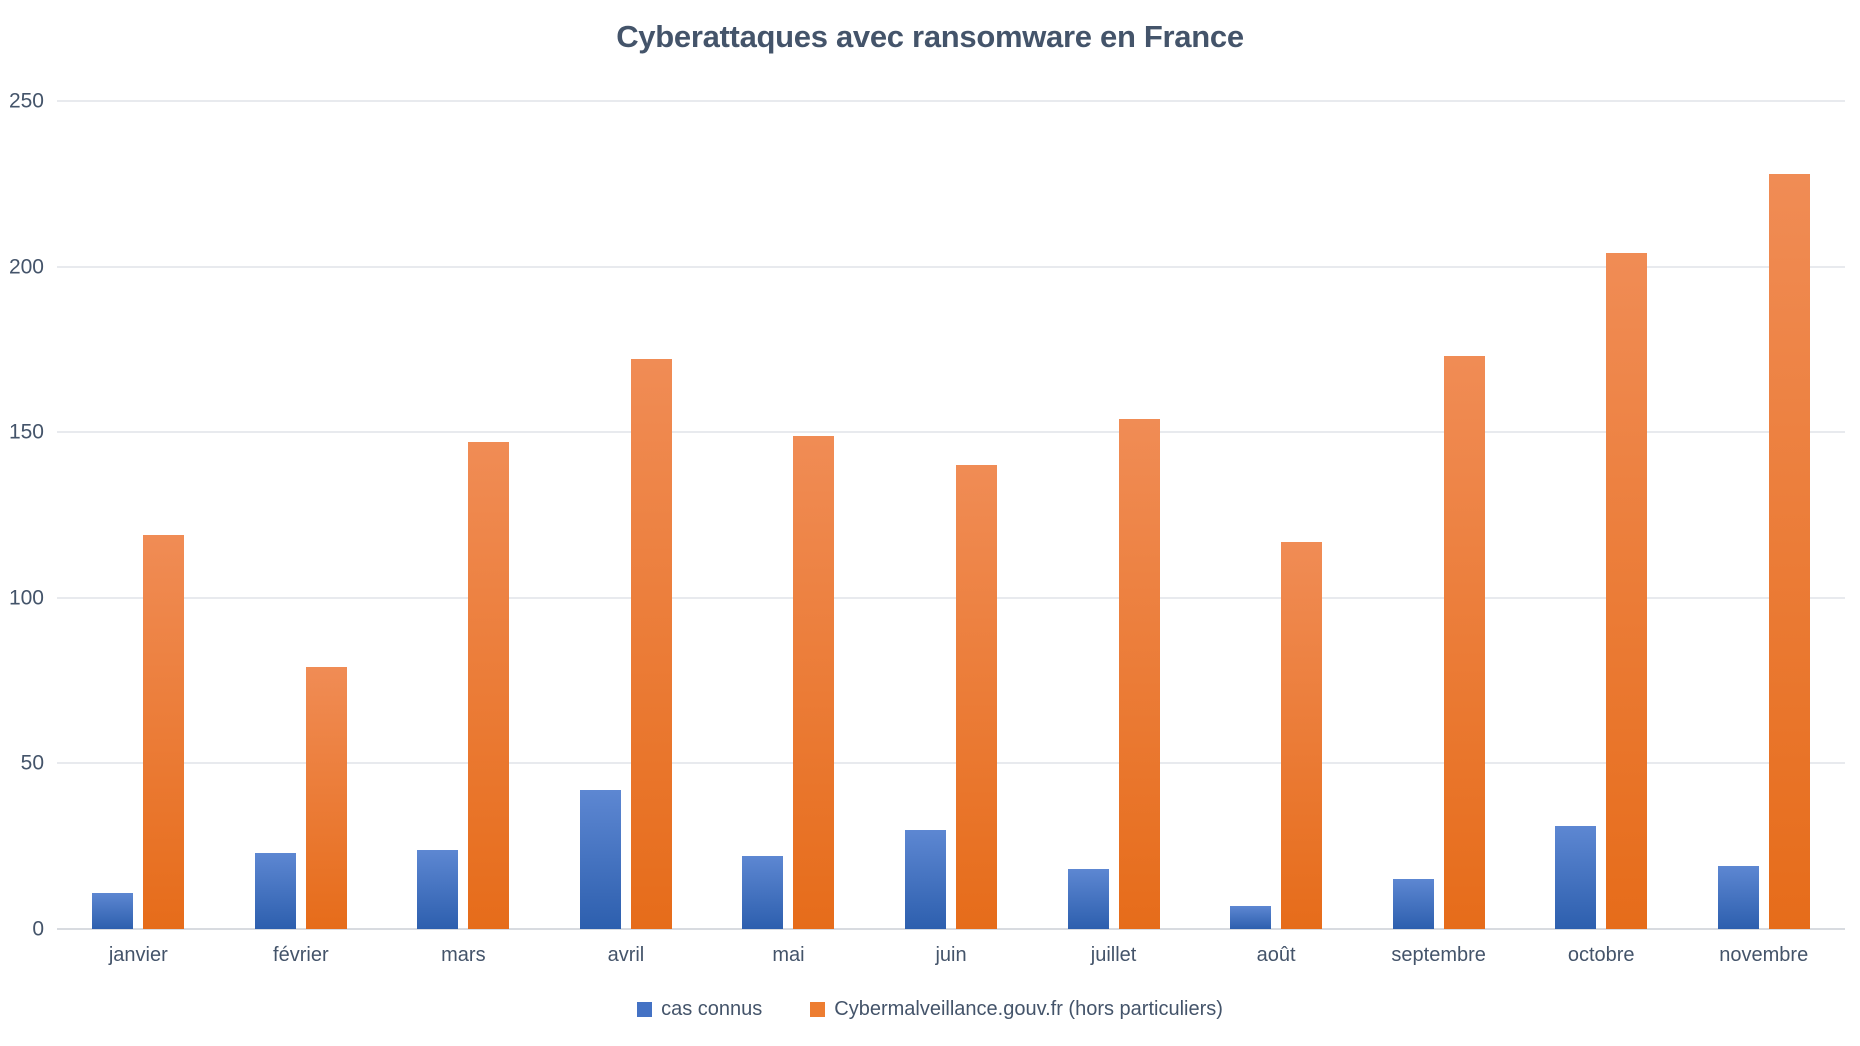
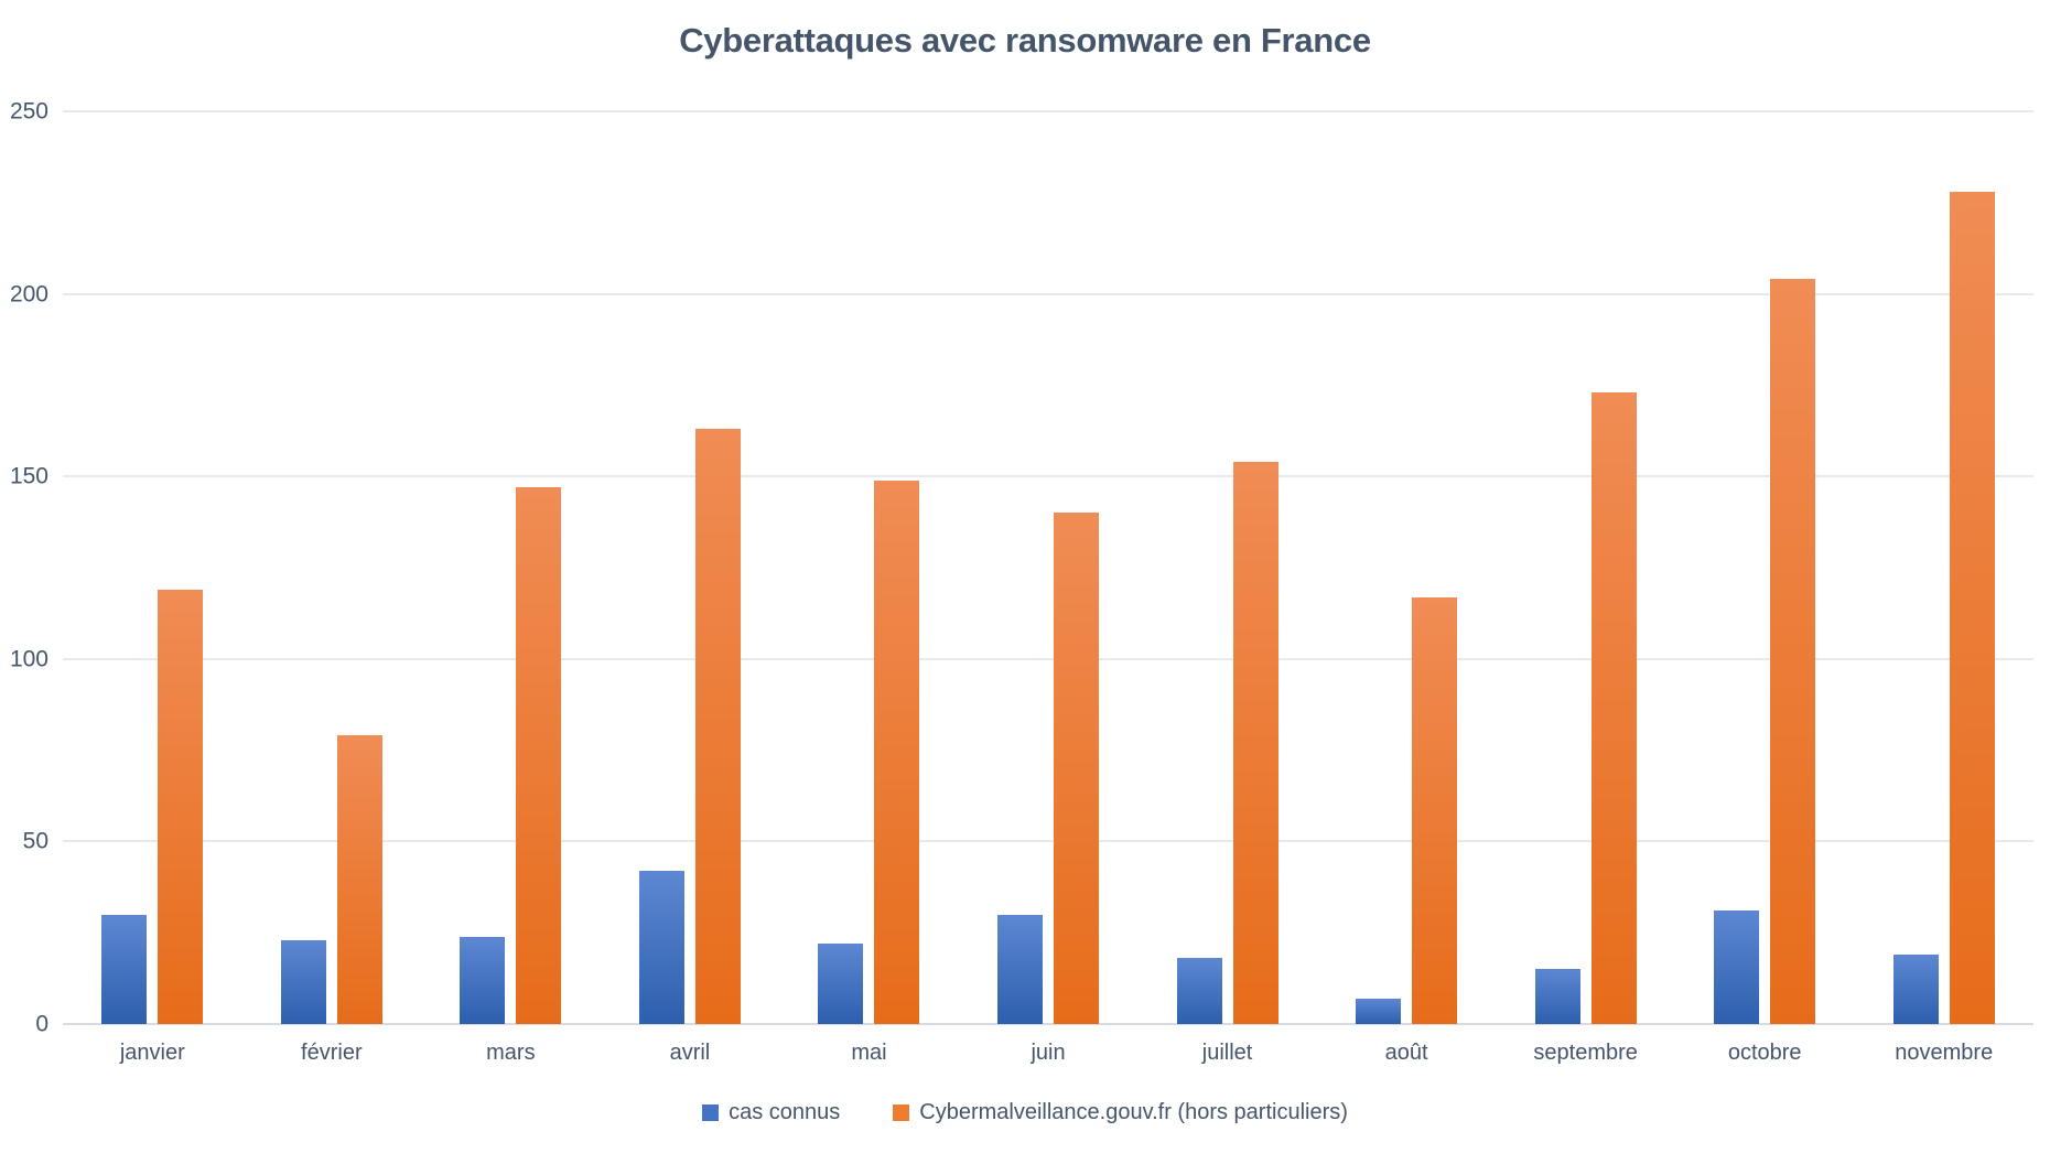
cas connus/janvier: 11 -> 30
Cybermalveillance.gouv.fr (hors particuliers)/avril: 172 -> 163
